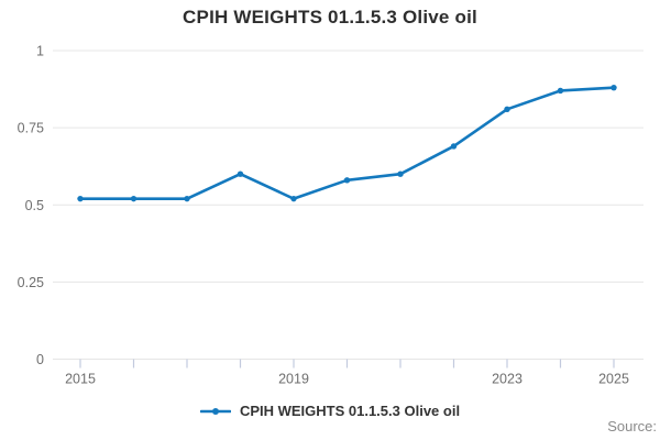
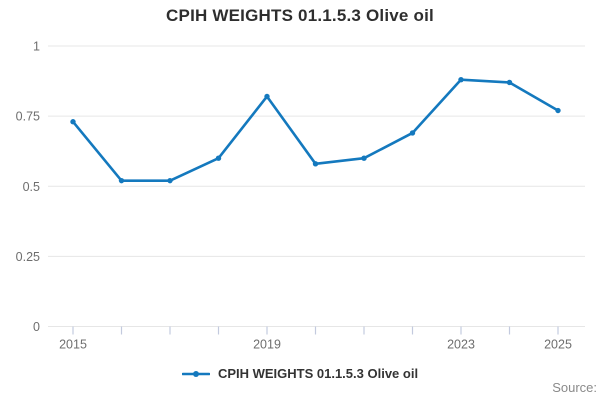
2015: 0.52 -> 0.73
2019: 0.52 -> 0.82
2023: 0.81 -> 0.88
2025: 0.88 -> 0.77
